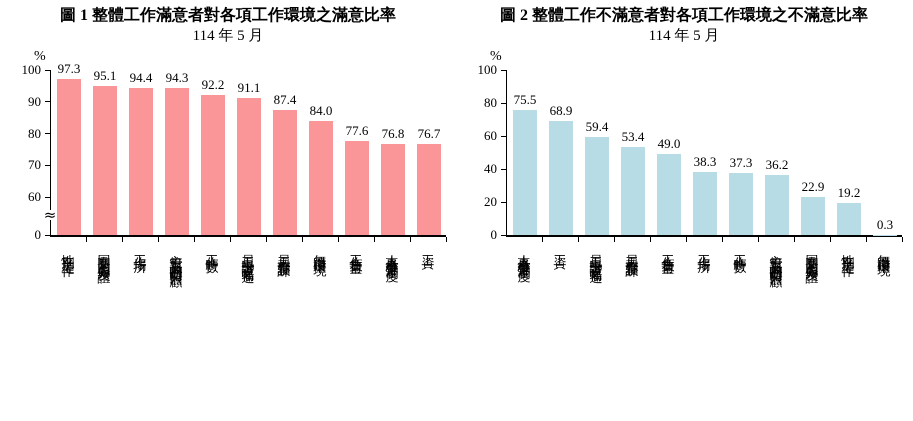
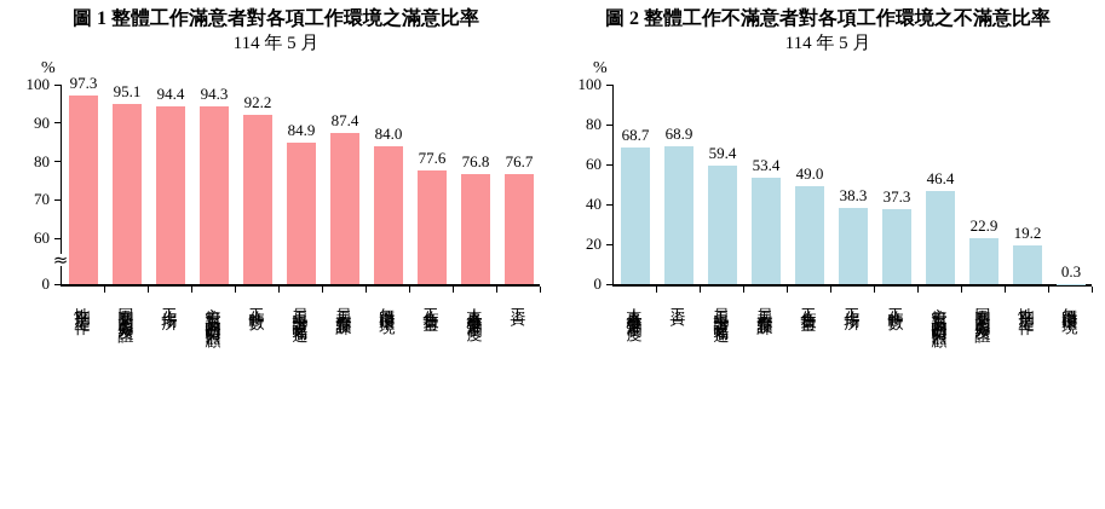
圖 1 整體工作滿意者對各項工作環境之滿意比率/員工申訴管道之暢通: 91.1 -> 84.9
圖 2 整體工作不滿意者對各項工作環境之不滿意比率/人事考核升遷制度: 75.5 -> 68.7
圖 2 整體工作不滿意者對各項工作環境之不滿意比率/主管對員工的關切與照顧: 36.2 -> 46.4
